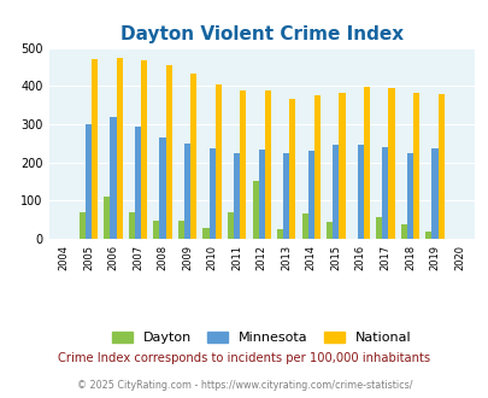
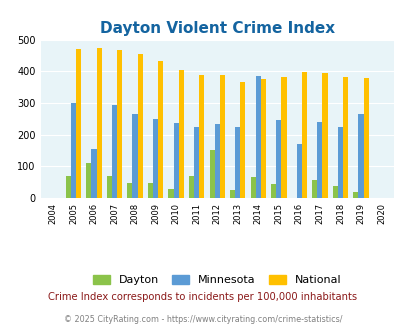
Minnesota/2006: 320 -> 155
Minnesota/2014: 232 -> 385
Minnesota/2016: 245 -> 170
Minnesota/2019: 237 -> 265
